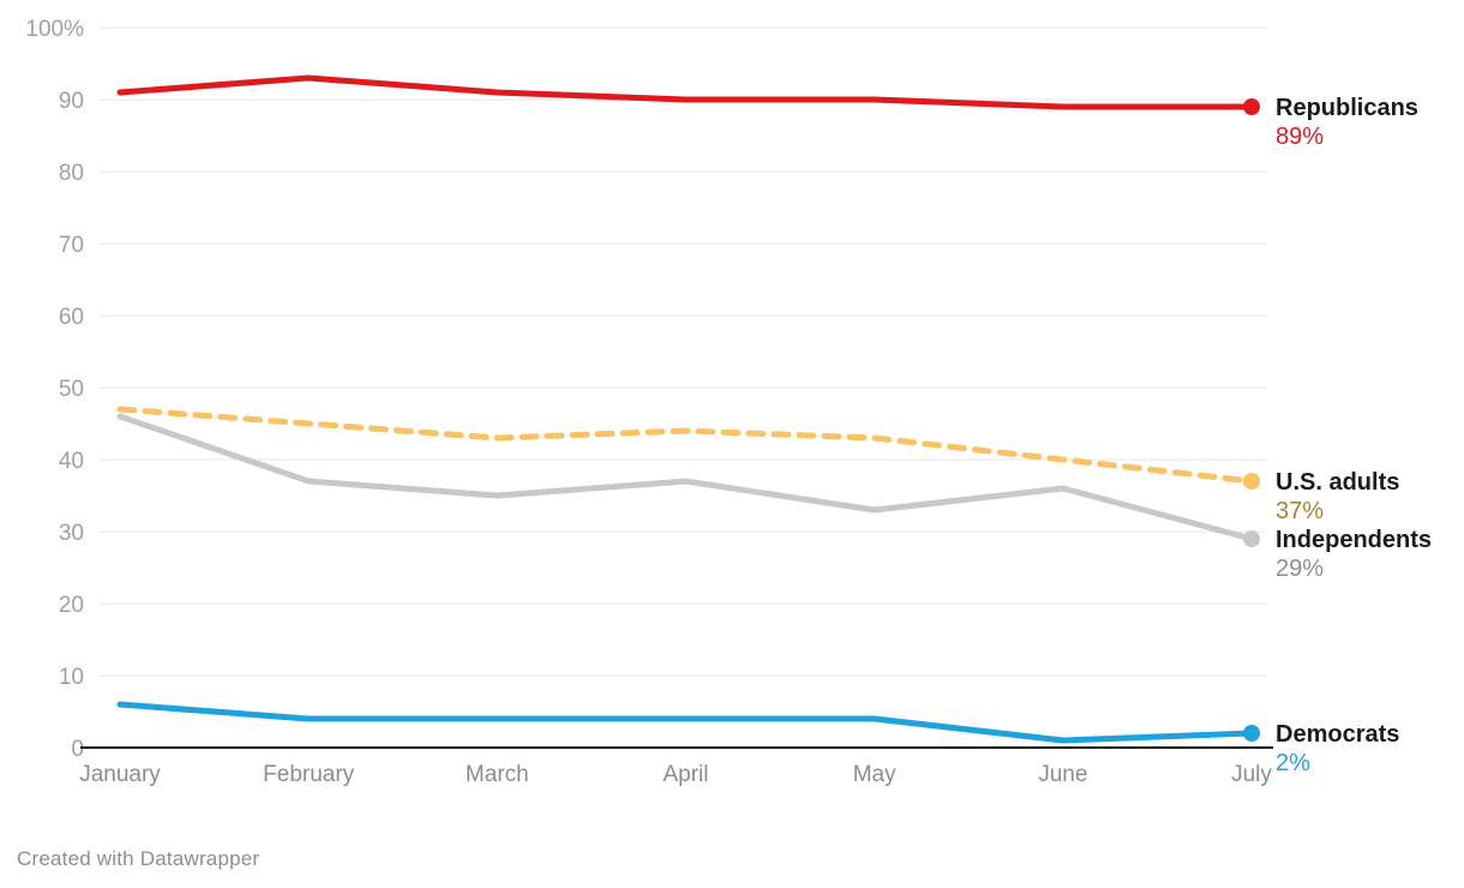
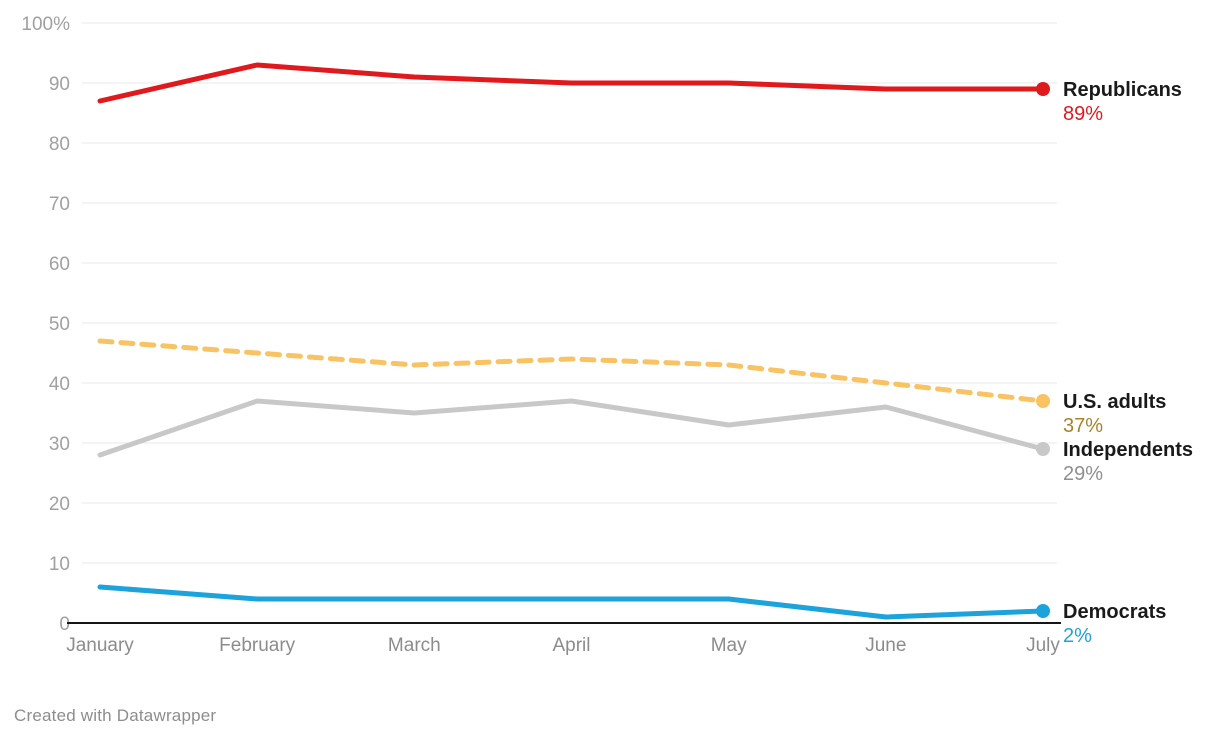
Republicans/January: 91% -> 87%
Independents/January: 46% -> 28%
